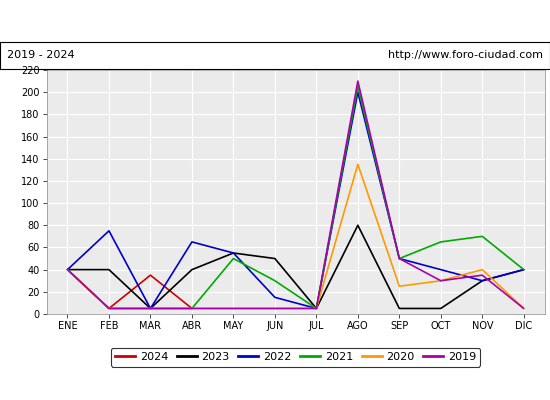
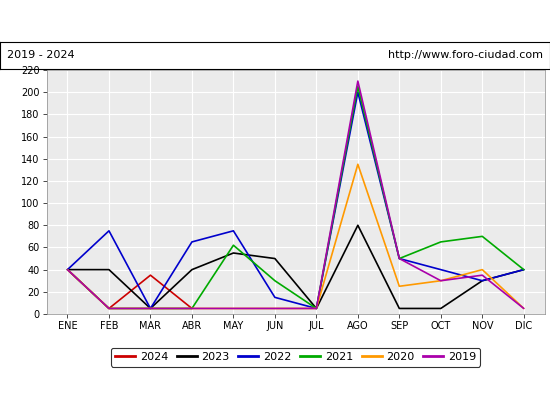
2022/MAY: 55 -> 75
2021/MAY: 50 -> 62
